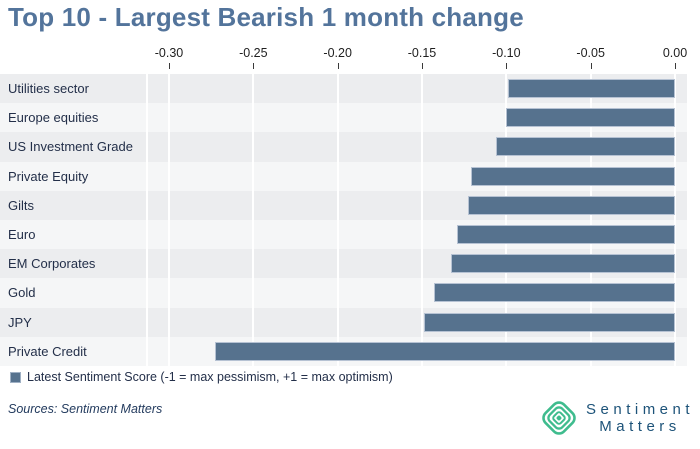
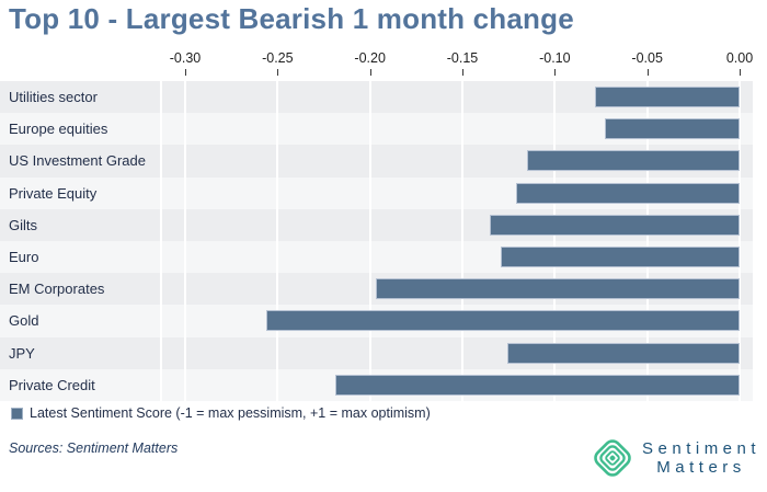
Utilities sector: -0.099 -> -0.078
Europe equities: -0.100 -> -0.073
US Investment Grade: -0.106 -> -0.115
Gilts: -0.123 -> -0.135
EM Corporates: -0.133 -> -0.197
Gold: -0.143 -> -0.256
JPY: -0.149 -> -0.126
Private Credit: -0.273 -> -0.219
